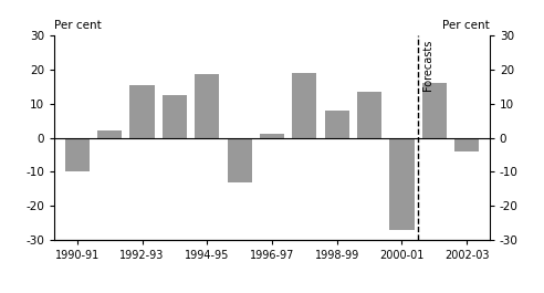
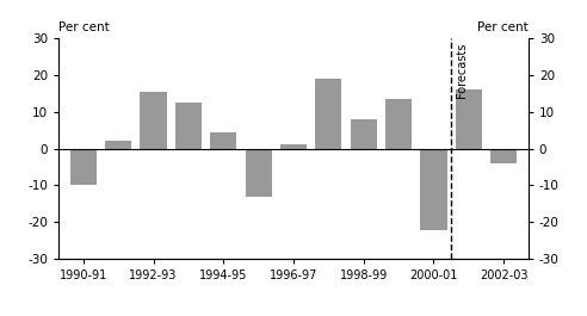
1994-95: 18.5 -> 4.5
2000-01: -27.0 -> -22.0
